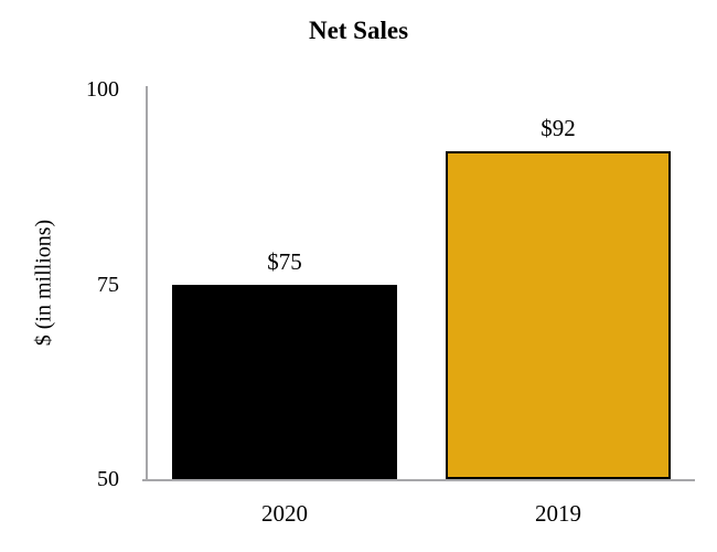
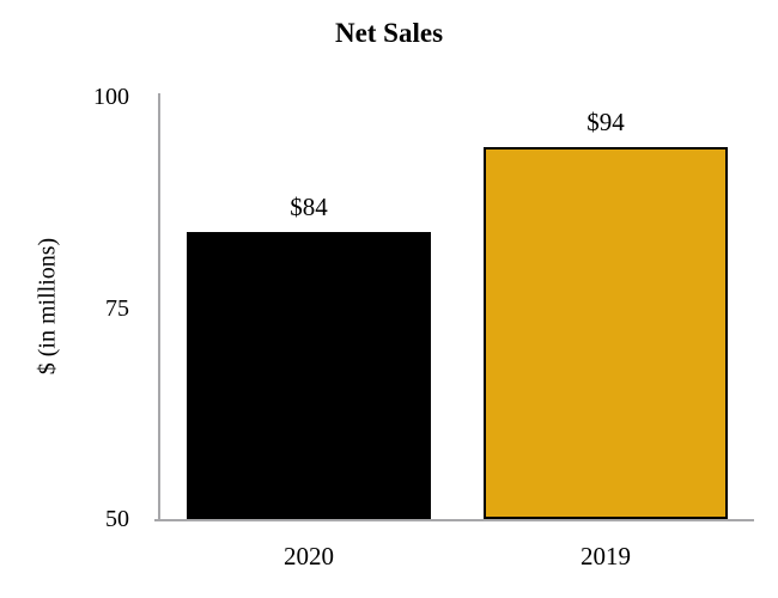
2020: $75 -> $84
2019: $92 -> $94
